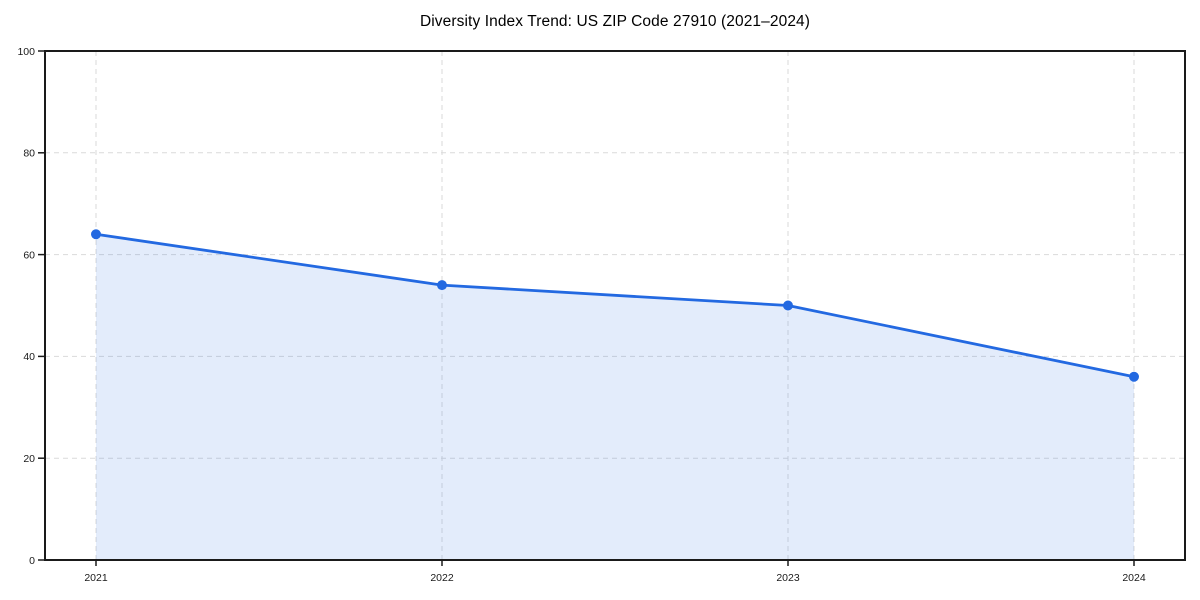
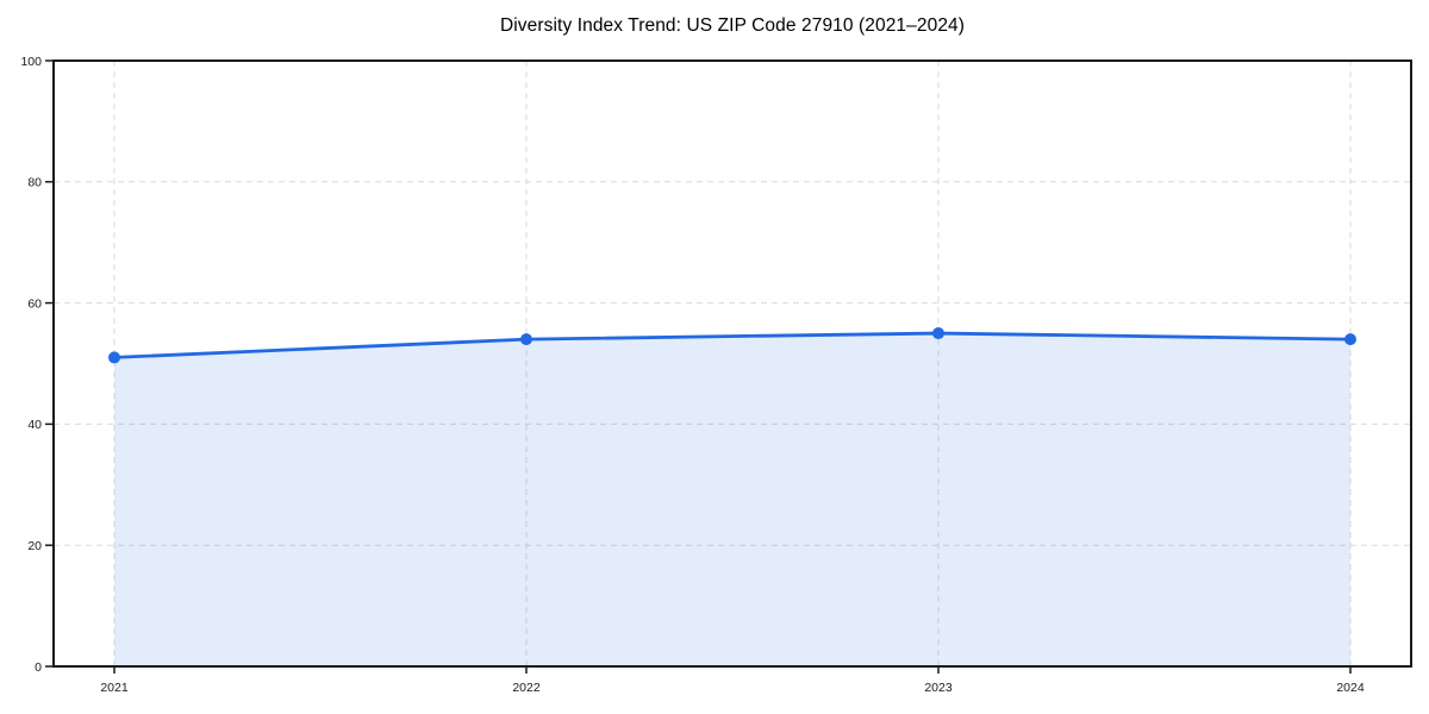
2021: 64 -> 51
2023: 50 -> 55
2024: 36 -> 54
